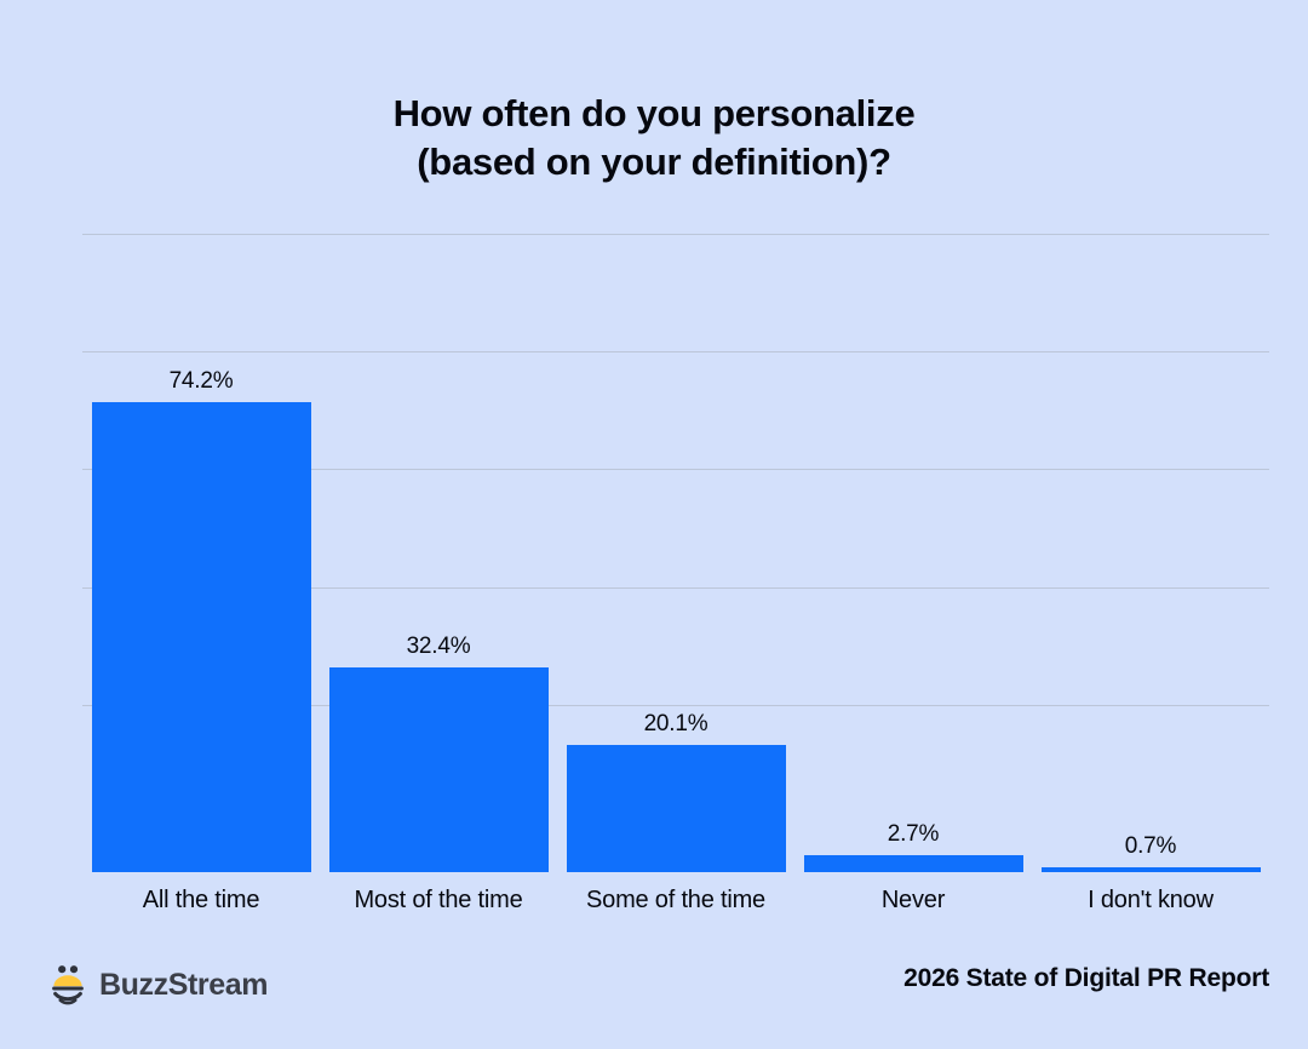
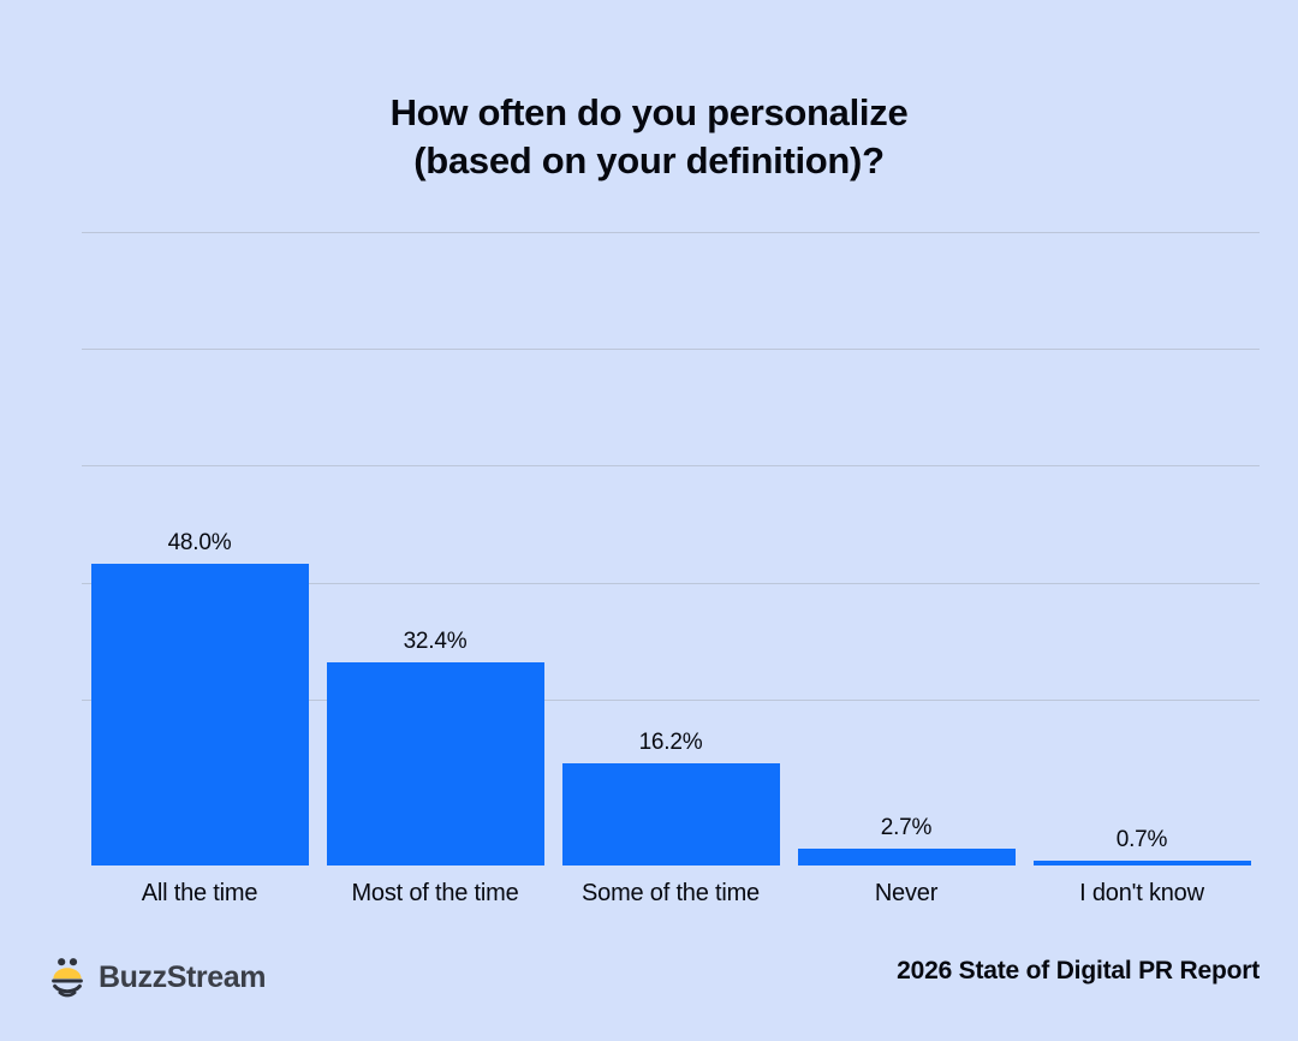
All the time: 74.2% -> 48.0%
Some of the time: 20.1% -> 16.2%
